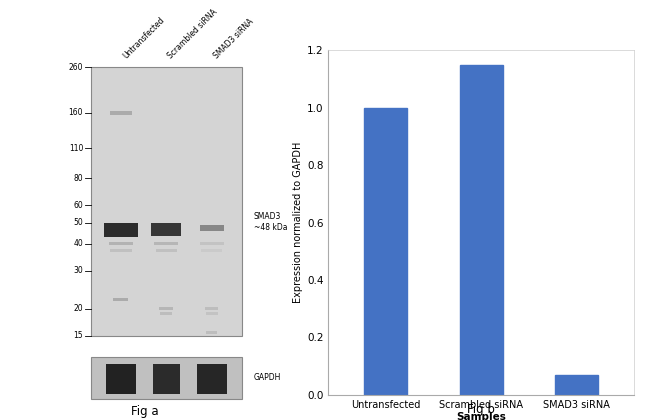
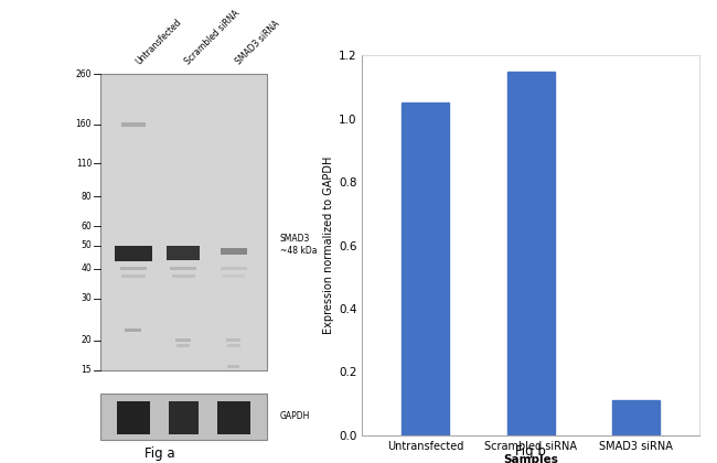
Untransfected: 1.00 -> 1.05
SMAD3 siRNA: 0.07 -> 0.11
